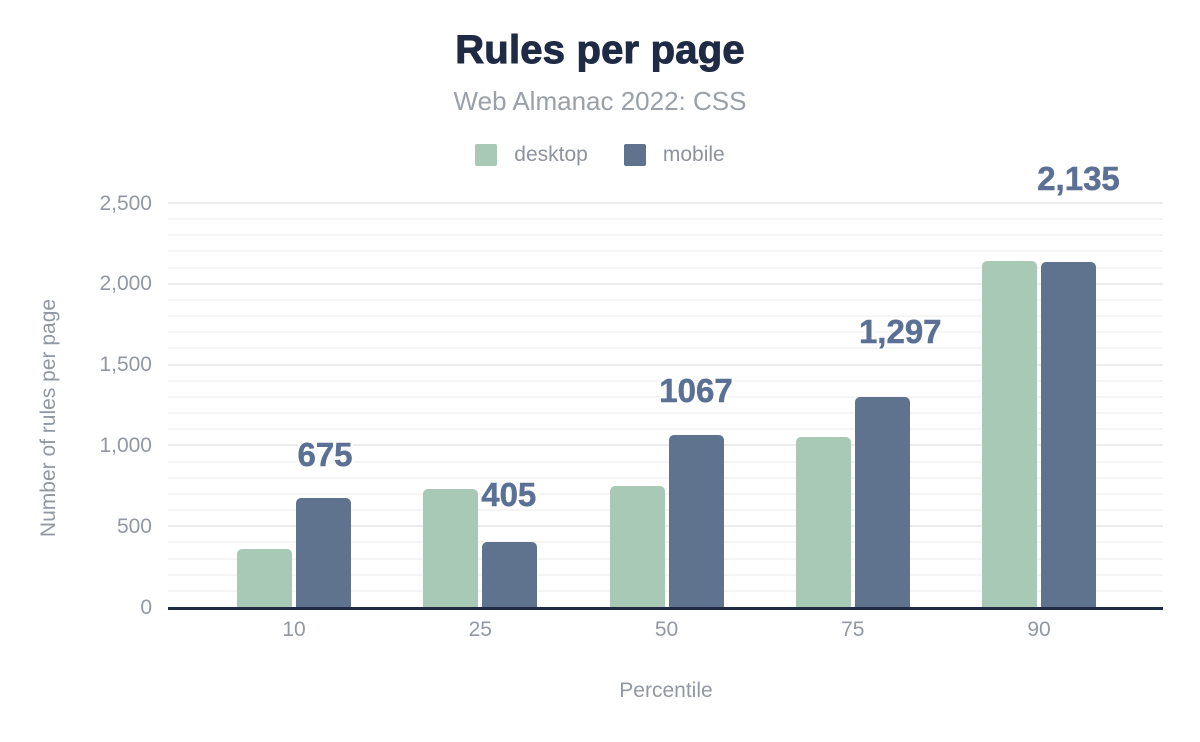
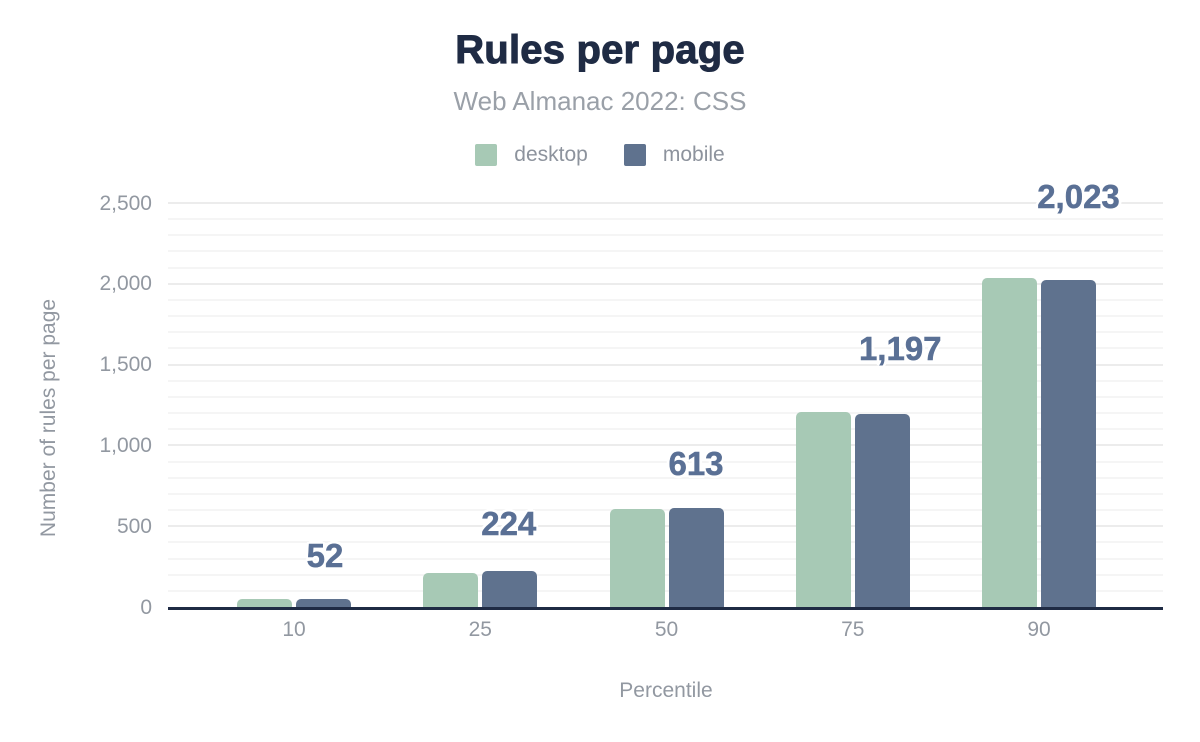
desktop/10: 360 -> 50
mobile/10: 675 -> 52
desktop/25: 730 -> 210
mobile/25: 405 -> 224
desktop/50: 750 -> 610
mobile/50: 1067 -> 613
desktop/75: 1050 -> 1210
mobile/75: 1,297 -> 1,197
desktop/90: 2140 -> 2040
mobile/90: 2,135 -> 2,023
